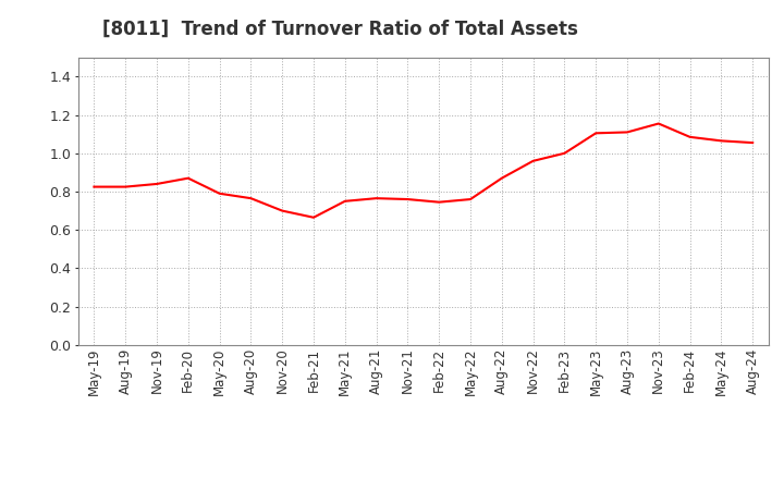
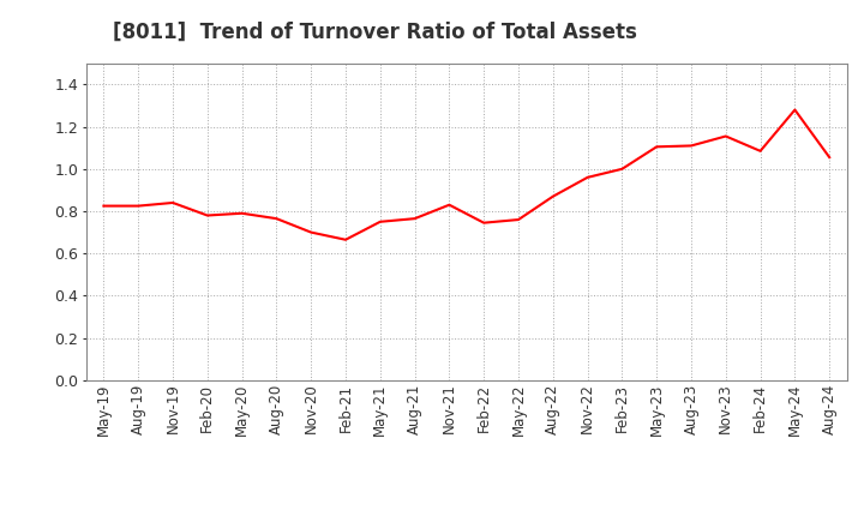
Feb-20: 0.87 -> 0.78
Nov-21: 0.76 -> 0.83
May-24: 1.06 -> 1.28
